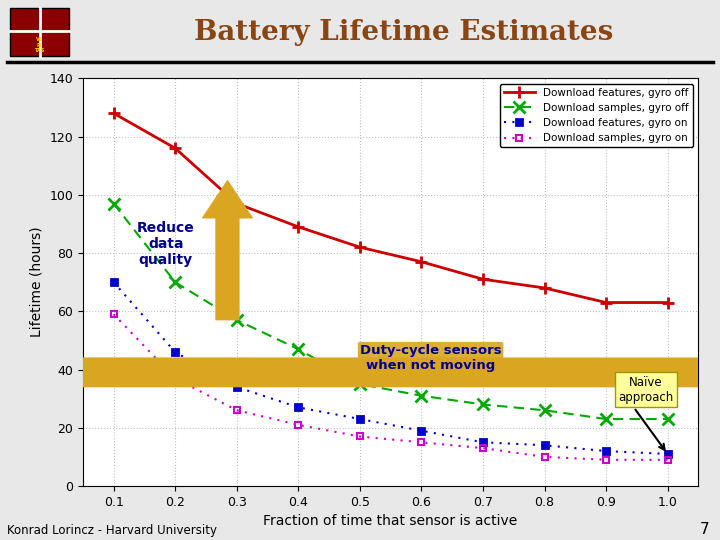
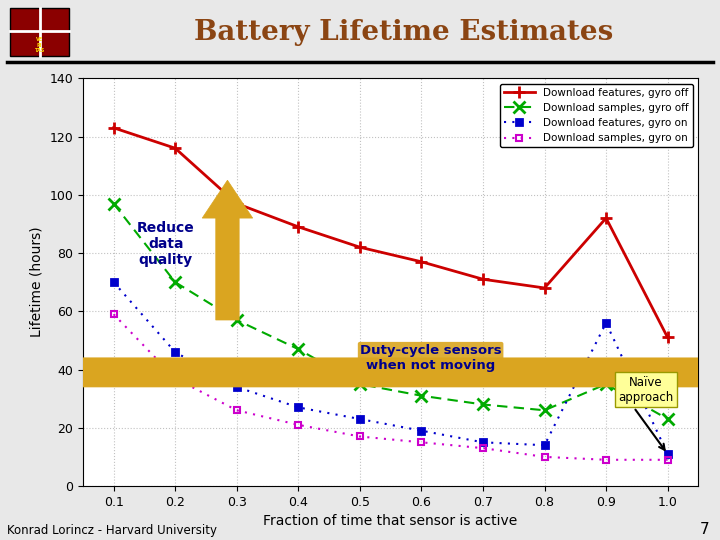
Download features, gyro off/0.1: 128 -> 123
Download features, gyro off/0.9: 63 -> 92
Download samples, gyro off/0.9: 23 -> 35
Download features, gyro on/0.9: 12 -> 56
Download features, gyro off/1.0: 63 -> 51
